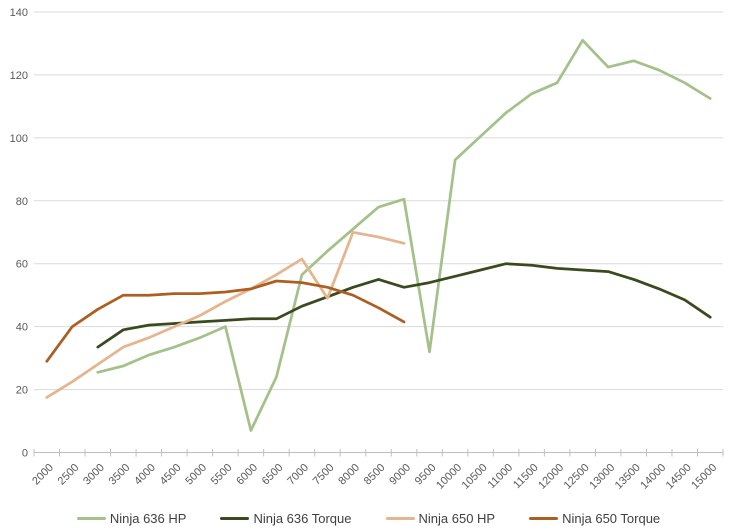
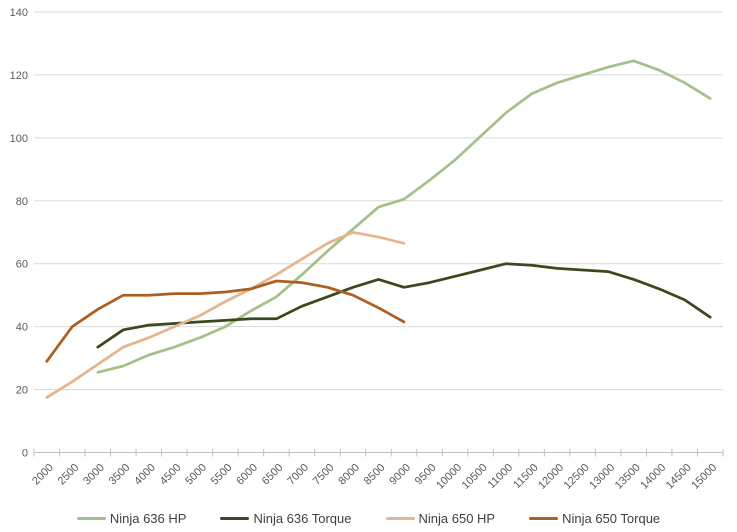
Ninja 636 HP/6000: 7 -> 45
Ninja 636 HP/6500: 24 -> 50
Ninja 650 HP/7500: 49 -> 66
Ninja 636 HP/9500: 32 -> 86
Ninja 636 HP/12500: 131 -> 120
